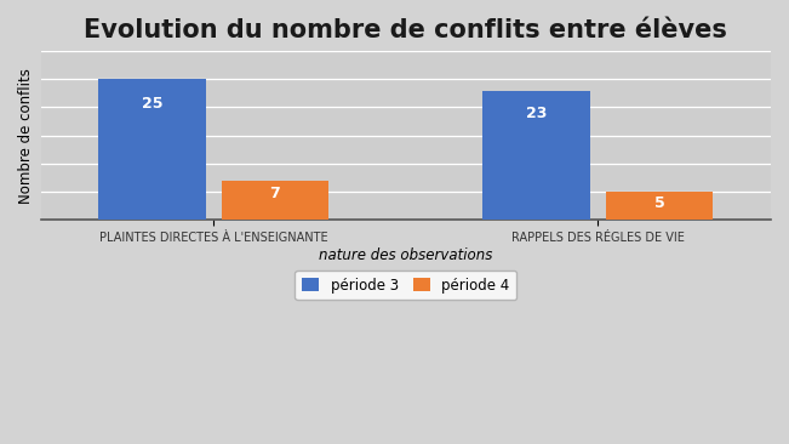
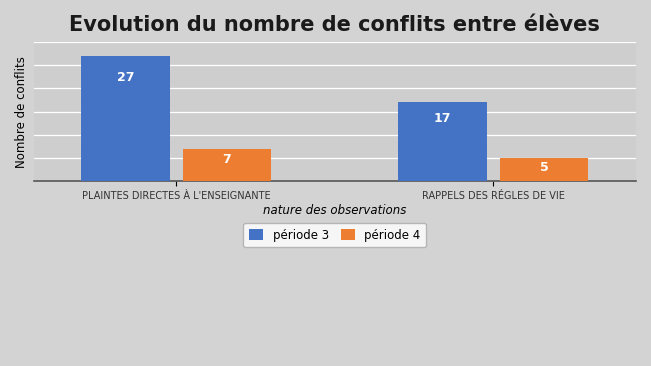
période 3/PLAINTES DIRECTES À L'ENSEIGNANTE: 25 -> 27
période 3/RAPPELS DES RÉGLES DE VIE: 23 -> 17
